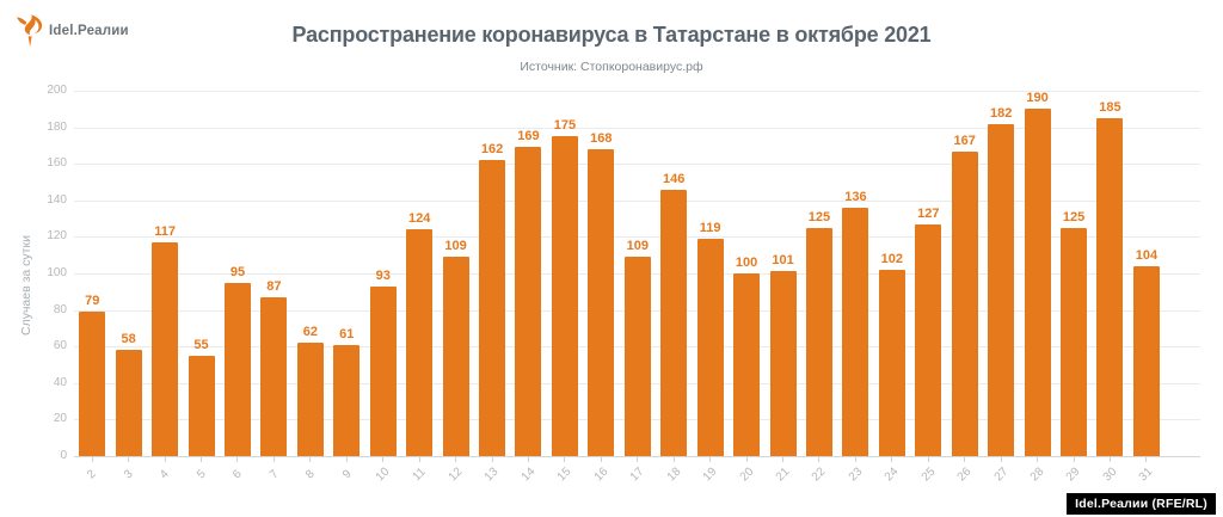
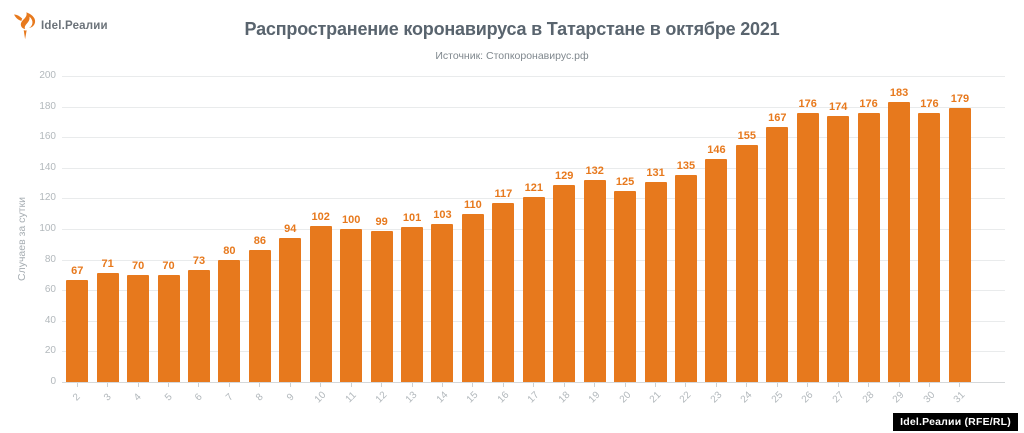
2: 79 -> 67
3: 58 -> 71
4: 117 -> 70
5: 55 -> 70
6: 95 -> 73
7: 87 -> 80
8: 62 -> 86
9: 61 -> 94
10: 93 -> 102
11: 124 -> 100
12: 109 -> 99
13: 162 -> 101
14: 169 -> 103
15: 175 -> 110
16: 168 -> 117
17: 109 -> 121
18: 146 -> 129
19: 119 -> 132
20: 100 -> 125
21: 101 -> 131
22: 125 -> 135
23: 136 -> 146
24: 102 -> 155
25: 127 -> 167
26: 167 -> 176
27: 182 -> 174
28: 190 -> 176
29: 125 -> 183
30: 185 -> 176
31: 104 -> 179
